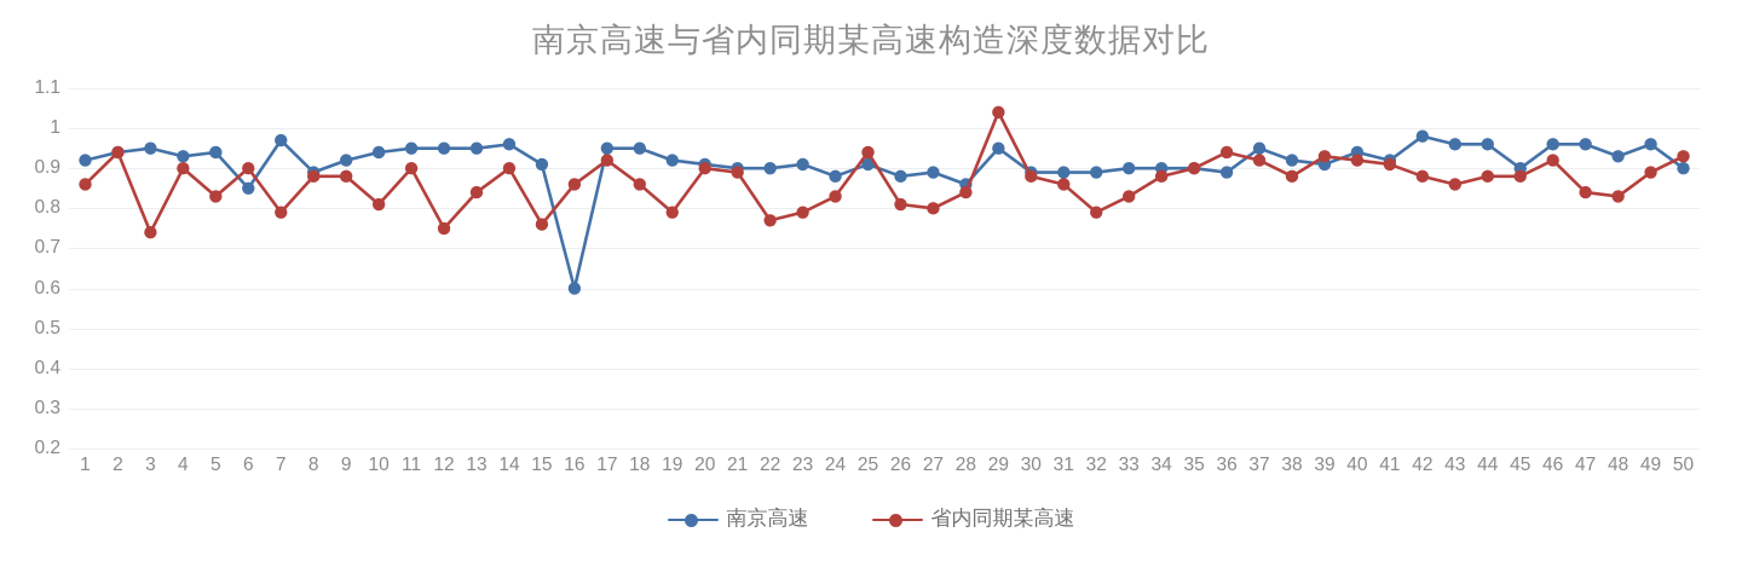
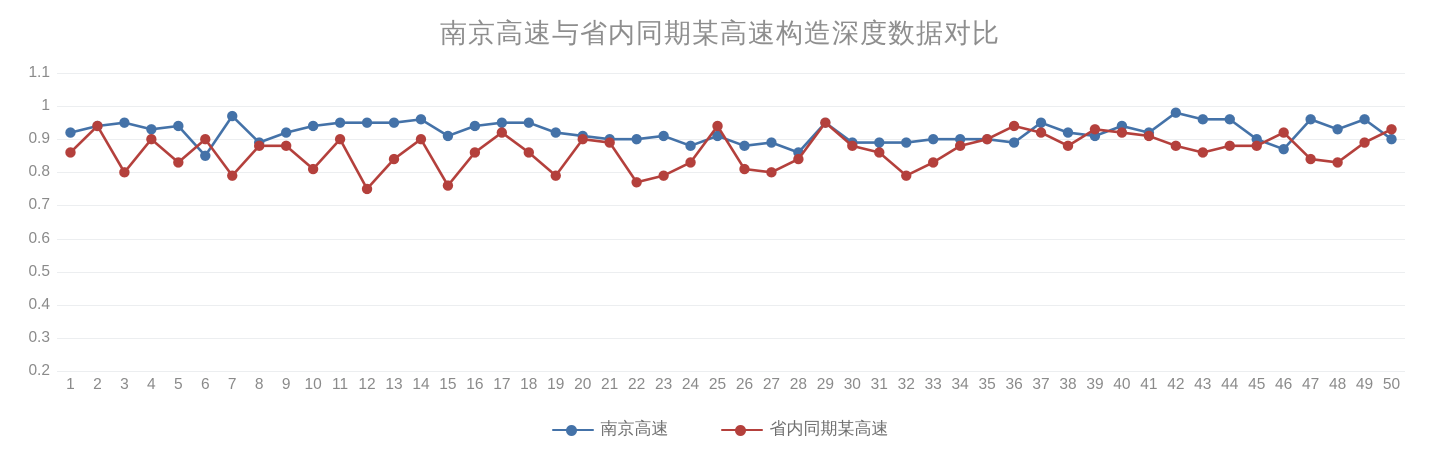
省内同期某高速/3: 0.74 -> 0.80
南京高速/16: 0.60 -> 0.94
省内同期某高速/29: 1.04 -> 0.95
南京高速/46: 0.96 -> 0.87
